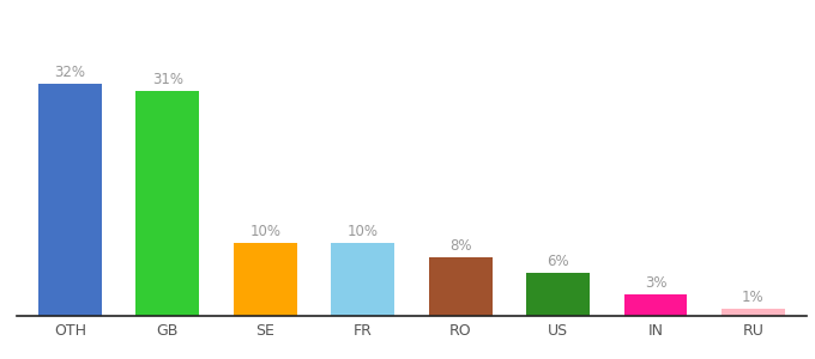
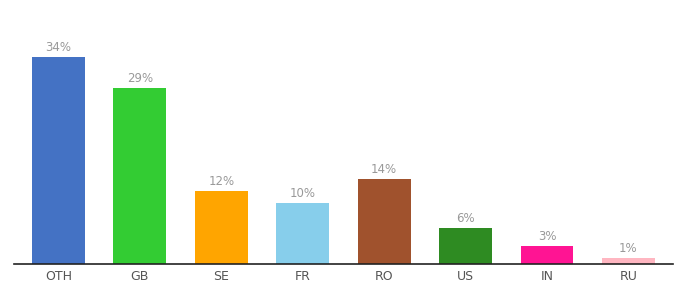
OTH: 32% -> 34%
GB: 31% -> 29%
SE: 10% -> 12%
RO: 8% -> 14%
